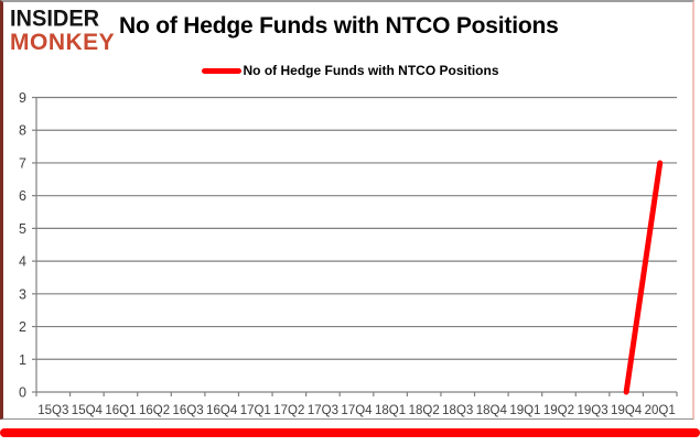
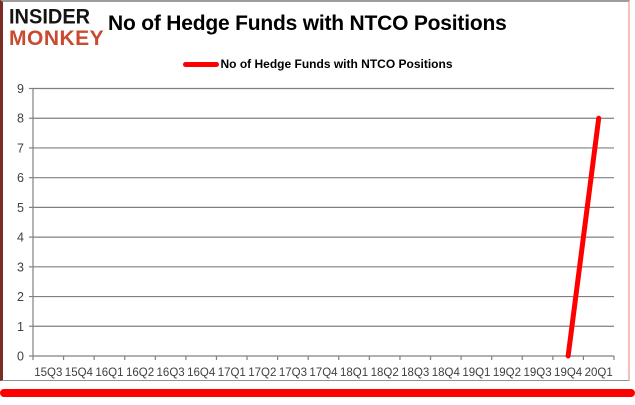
20Q1: 7 -> 8
